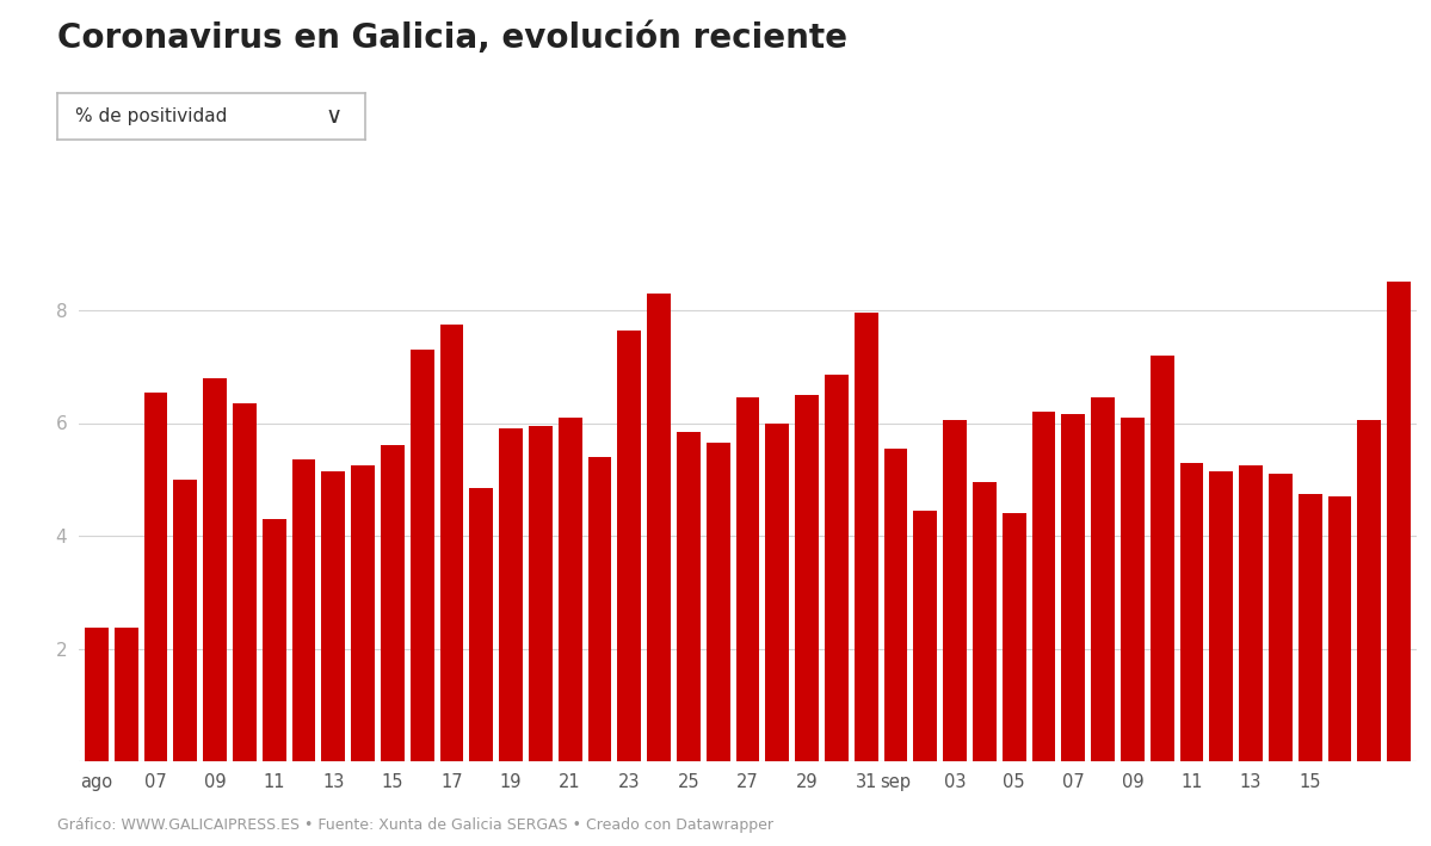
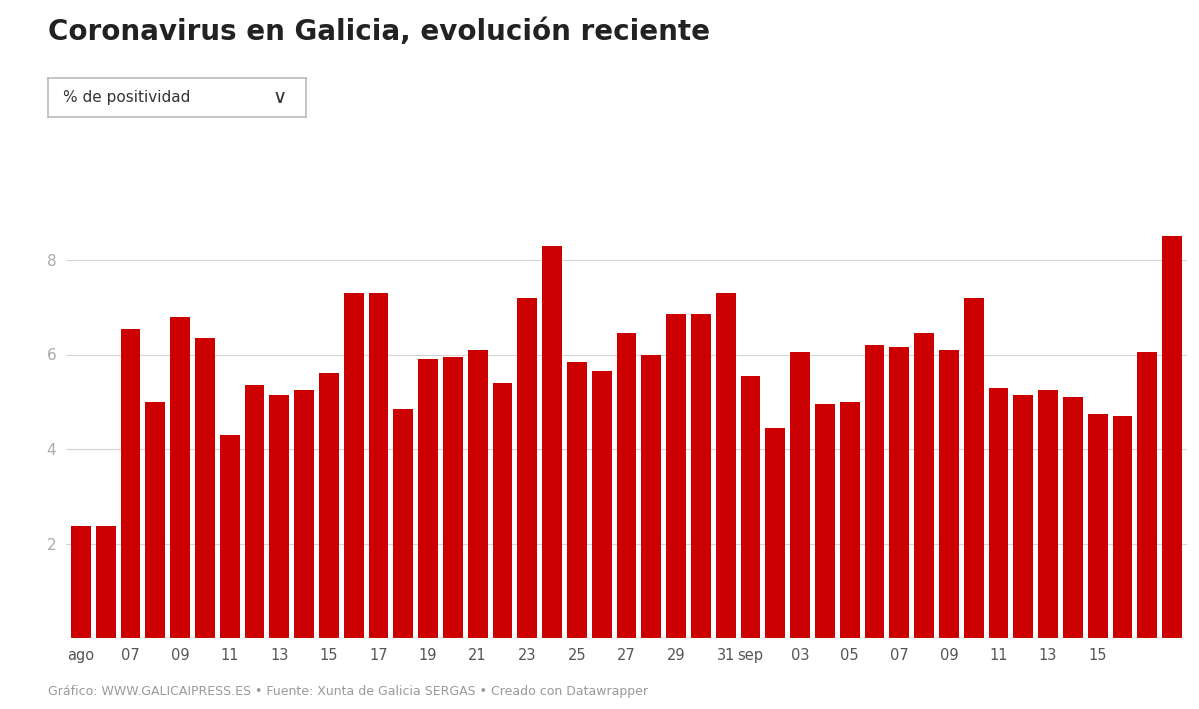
17: 7.75 -> 7.30
23: 7.65 -> 7.20
29: 6.50 -> 6.85
31: 7.95 -> 7.30
05: 4.40 -> 5.00
